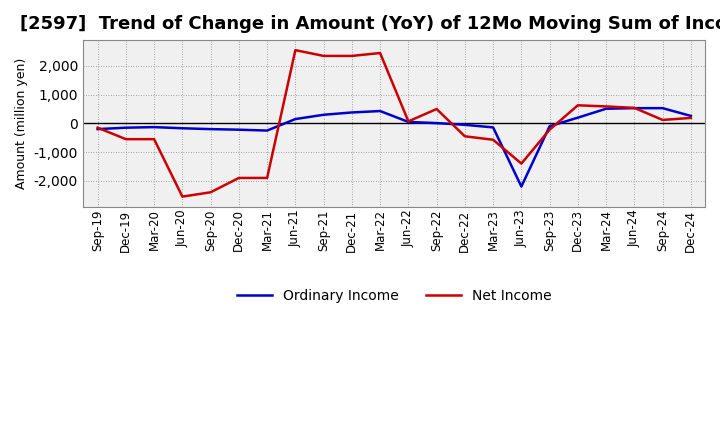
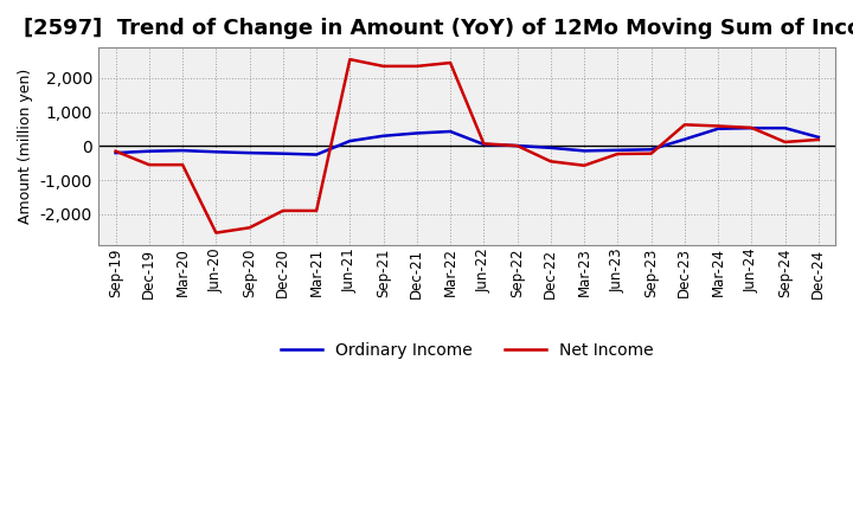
Net Income/Sep-22: 500 -> 10
Ordinary Income/Jun-23: -2,200 -> -120
Net Income/Jun-23: -1,400 -> -230
